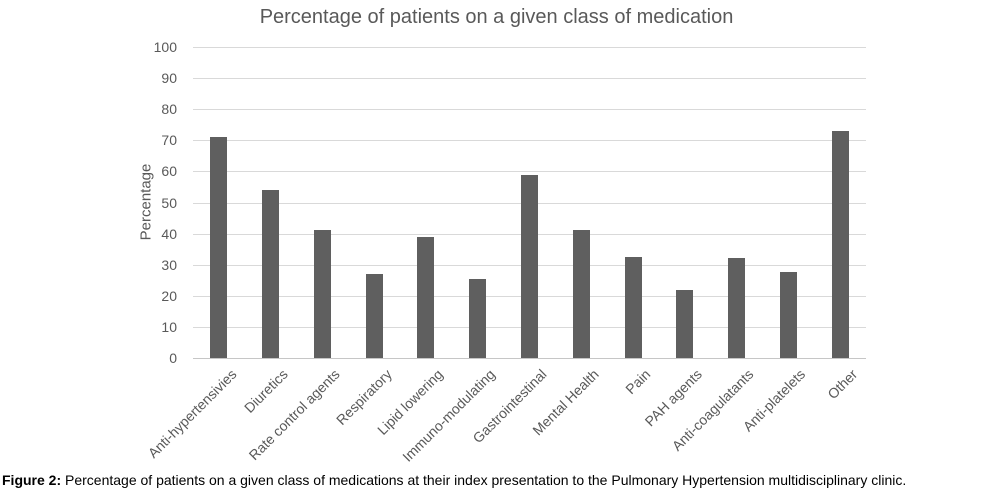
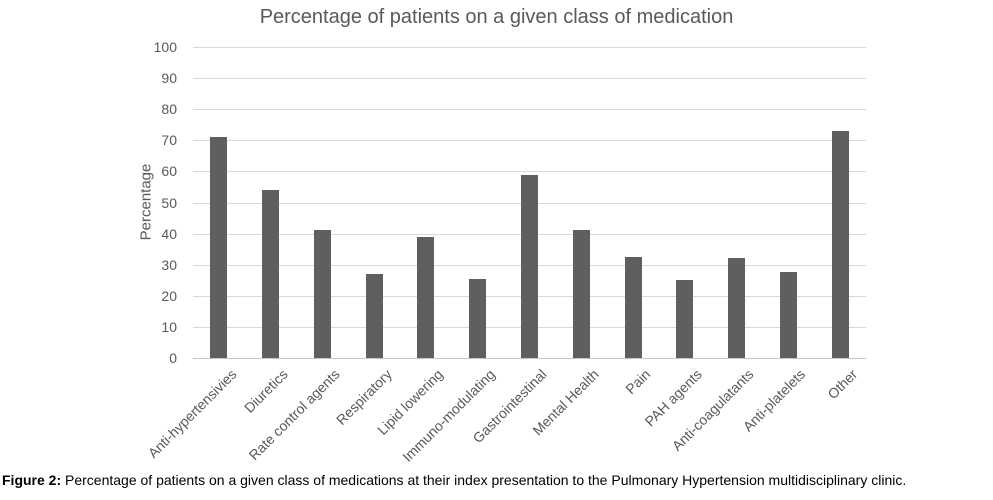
PAH agents: 22 -> 25
